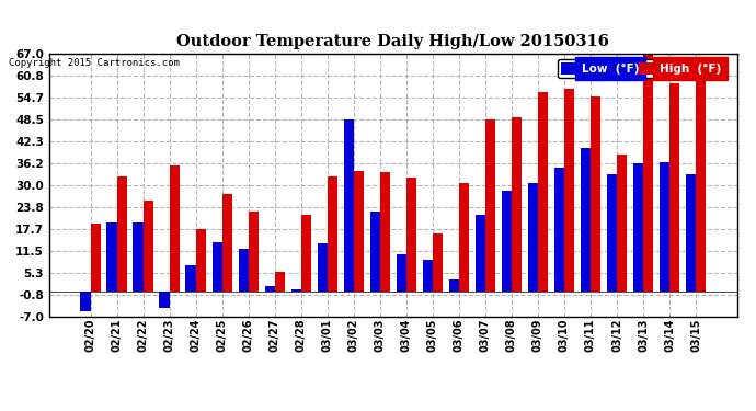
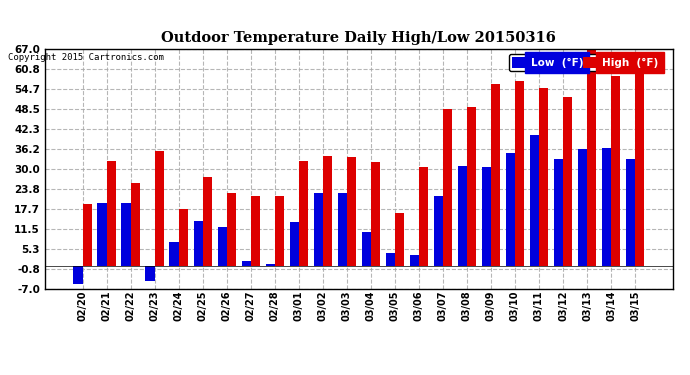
High (°F)/02/27: 5.5 -> 21.5
Low (°F)/03/02: 48.5 -> 22.5
Low (°F)/03/05: 9.0 -> 4.0
Low (°F)/03/08: 28.5 -> 31.0
High (°F)/03/12: 38.5 -> 52.0
